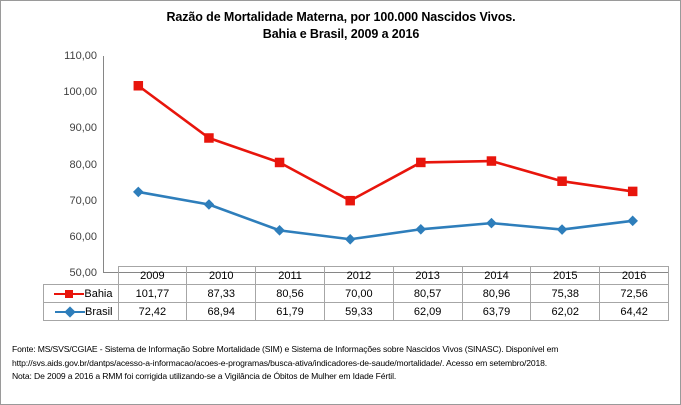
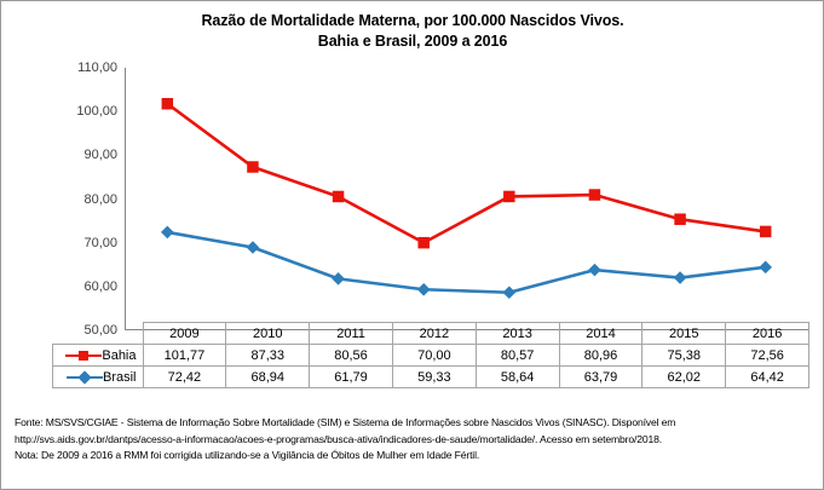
Brasil/2013: 62,09 -> 58,64
